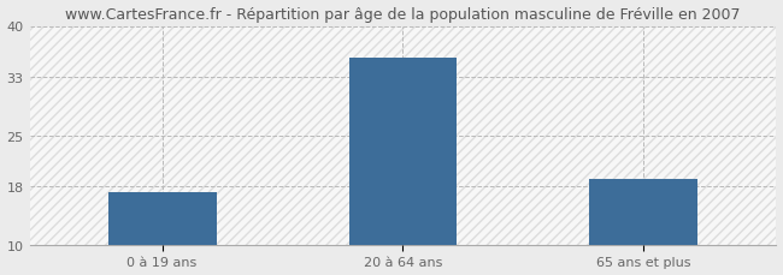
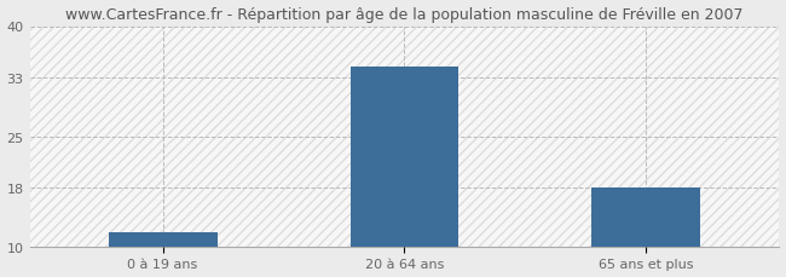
0 à 19 ans: 17.2 -> 12.0
20 à 64 ans: 35.6 -> 34.5
65 ans et plus: 19.0 -> 18.0
